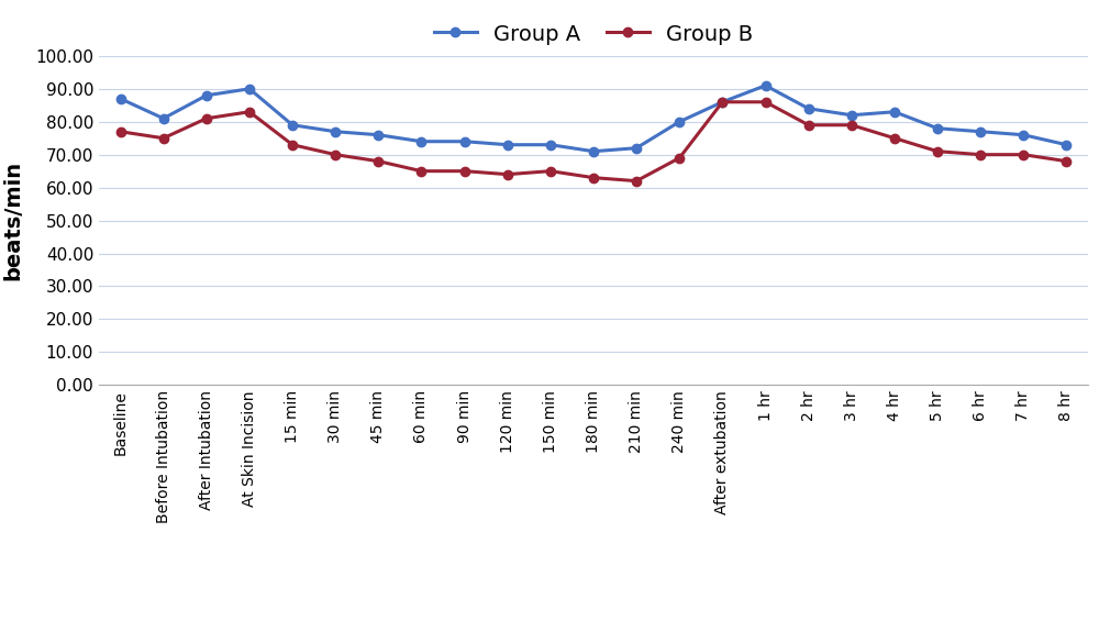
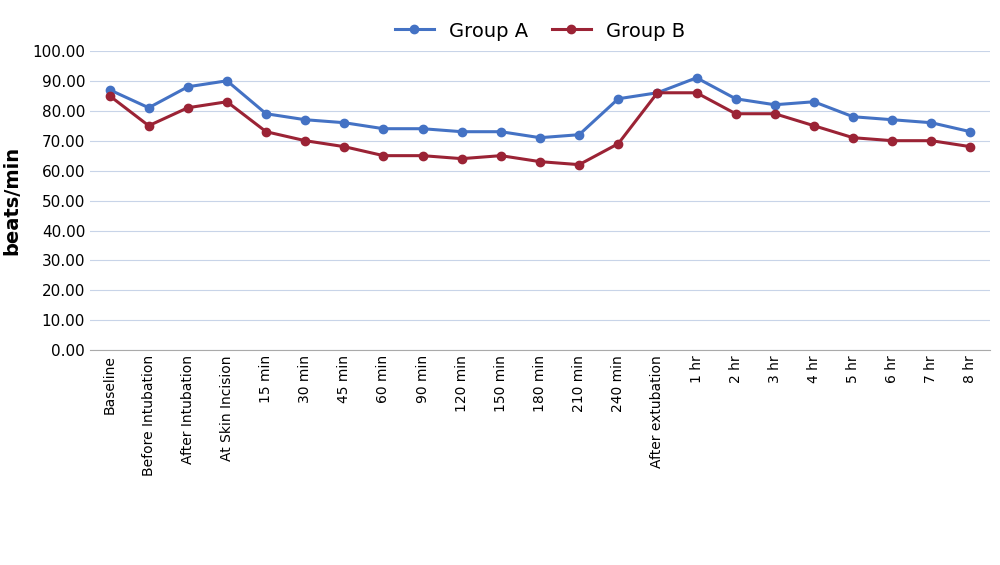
Group B/Baseline: 77 -> 85
Group A/240 min: 80 -> 84
